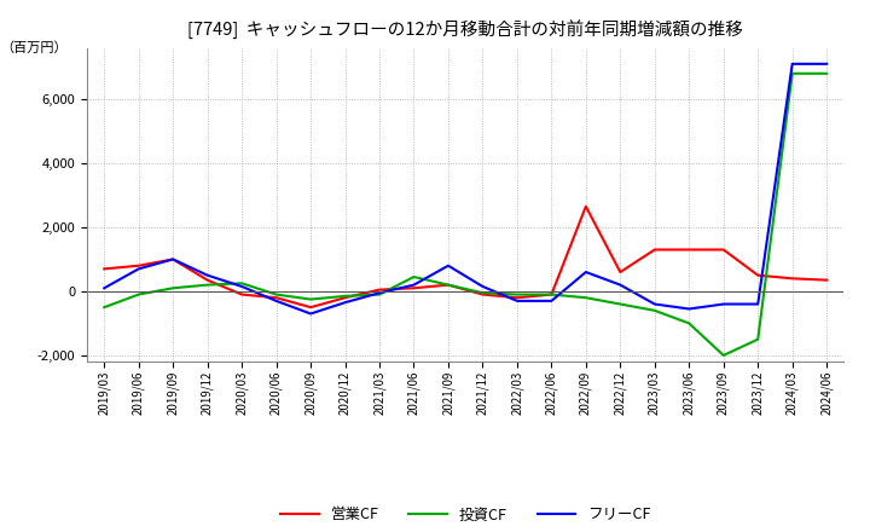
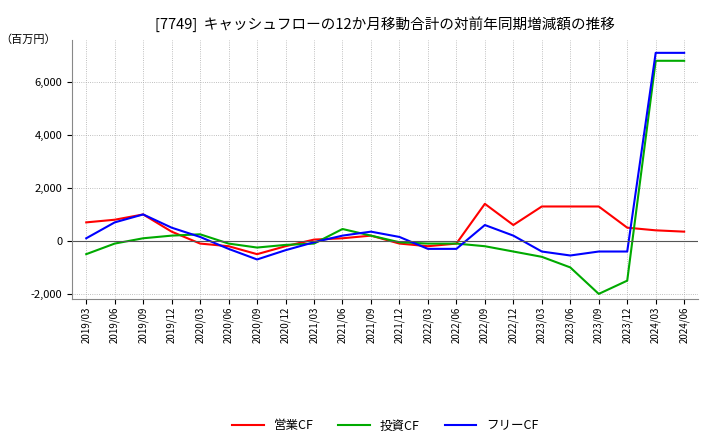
フリーCF/2021/09: 800 -> 350
営業CF/2022/09: 2,650 -> 1,400
